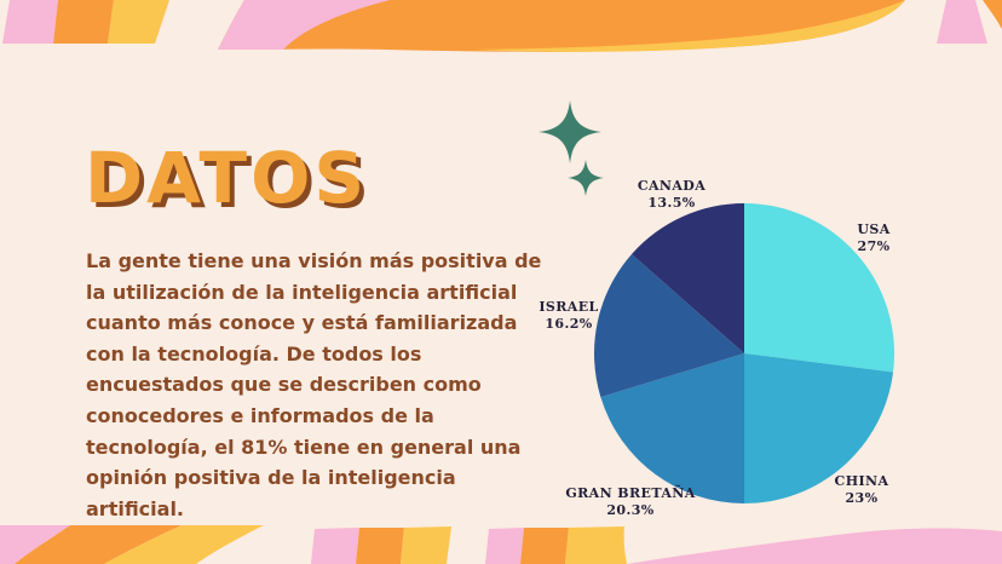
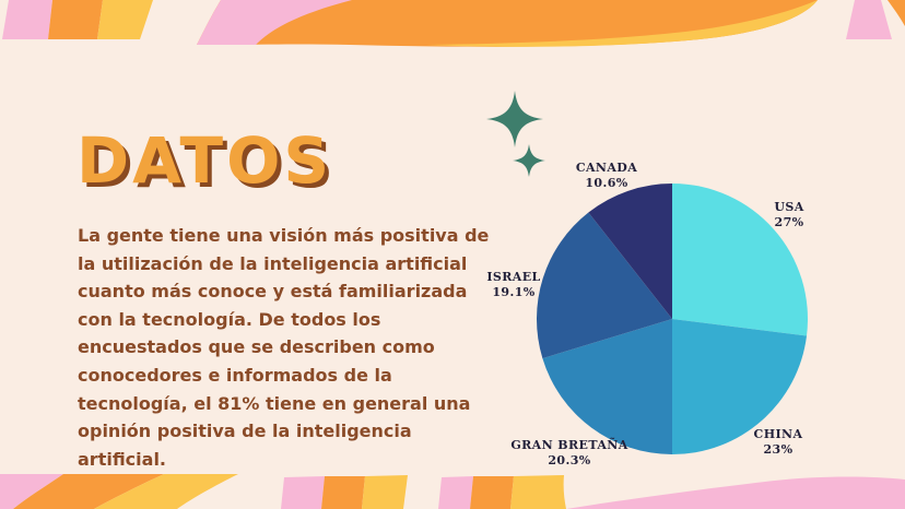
ISRAEL: 16.2% -> 19.1%
CANADA: 13.5% -> 10.6%
